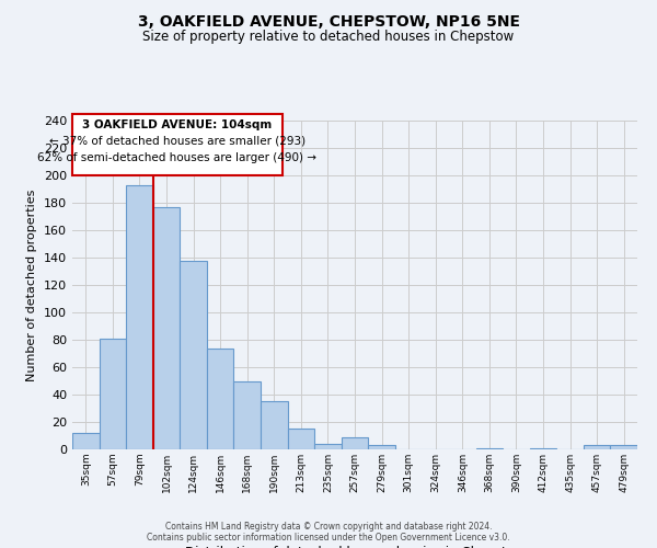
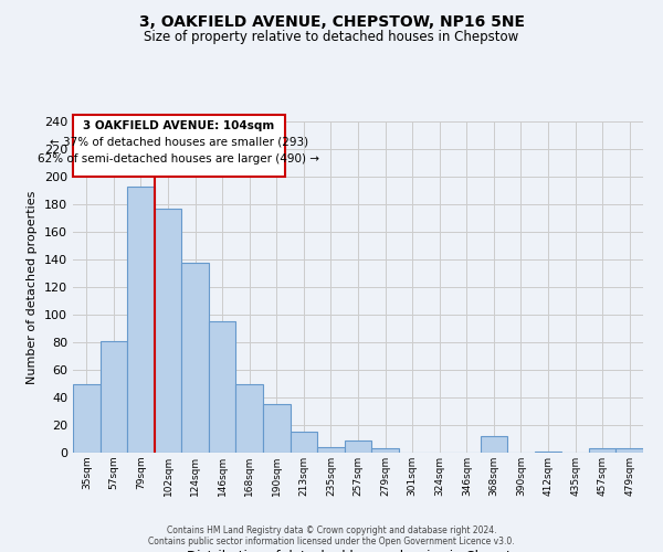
35sqm: 12 -> 50
146sqm: 74 -> 95
368sqm: 1 -> 12
